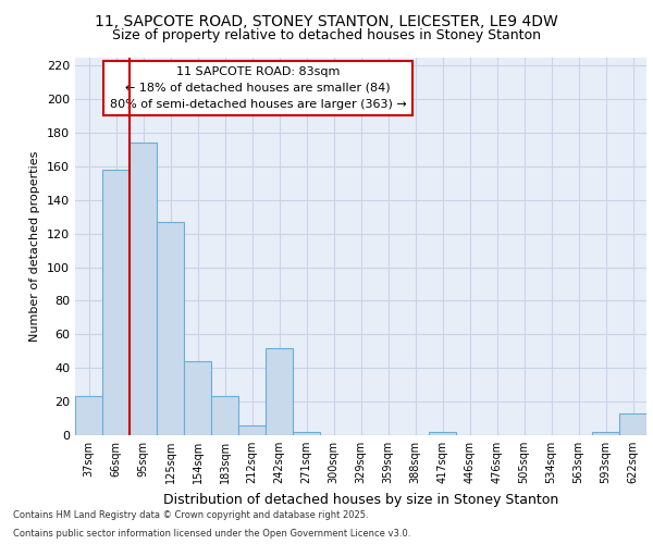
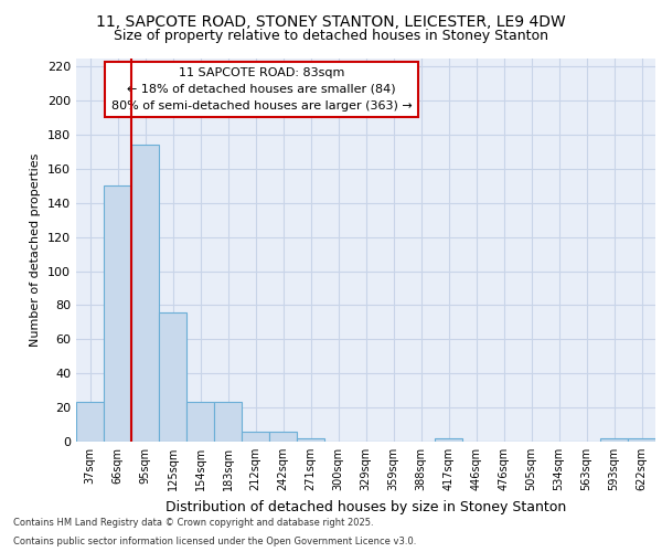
66sqm: 158 -> 150
125sqm: 127 -> 76
154sqm: 44 -> 23
242sqm: 52 -> 6
622sqm: 13 -> 2
